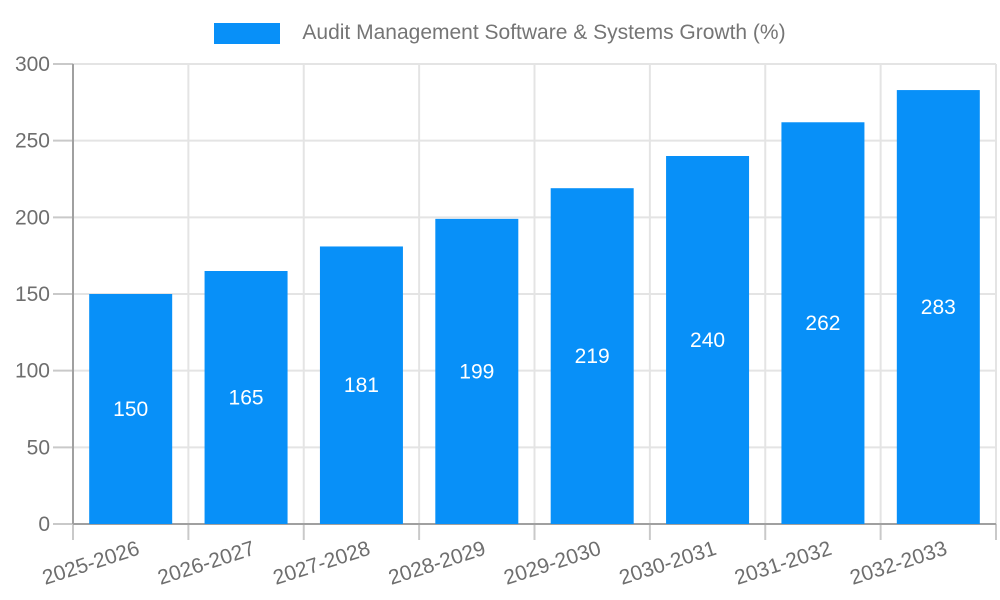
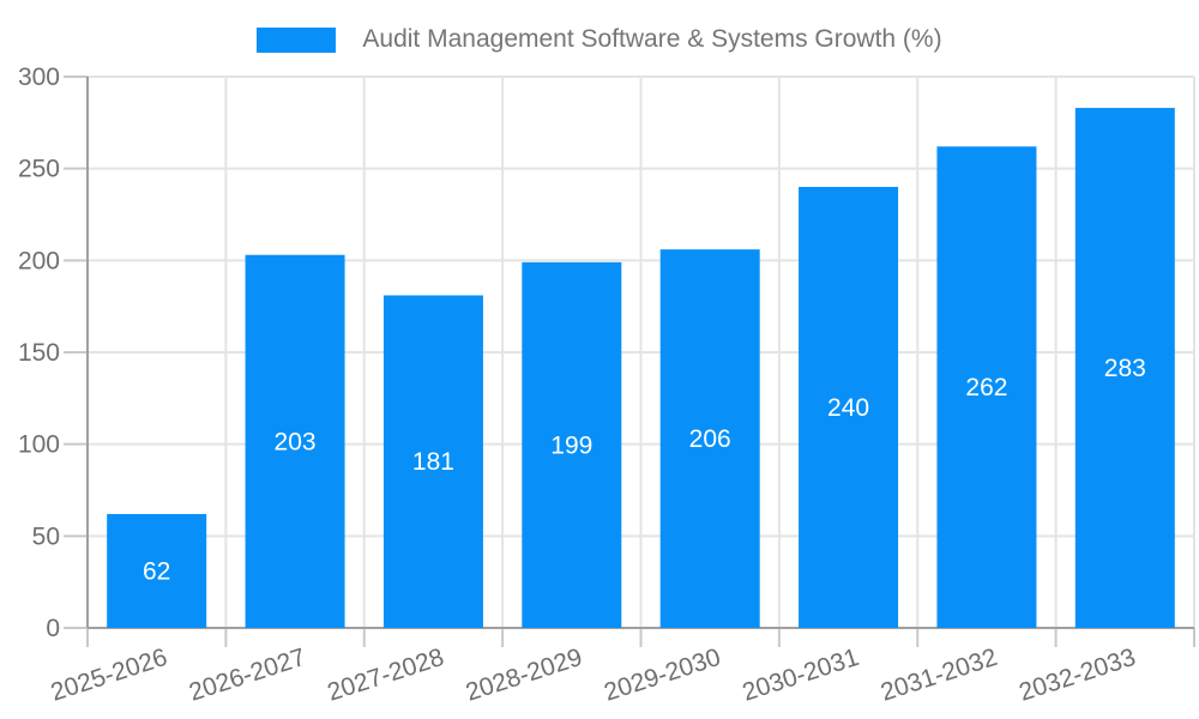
2025-2026: 150 -> 62
2026-2027: 165 -> 203
2029-2030: 219 -> 206
